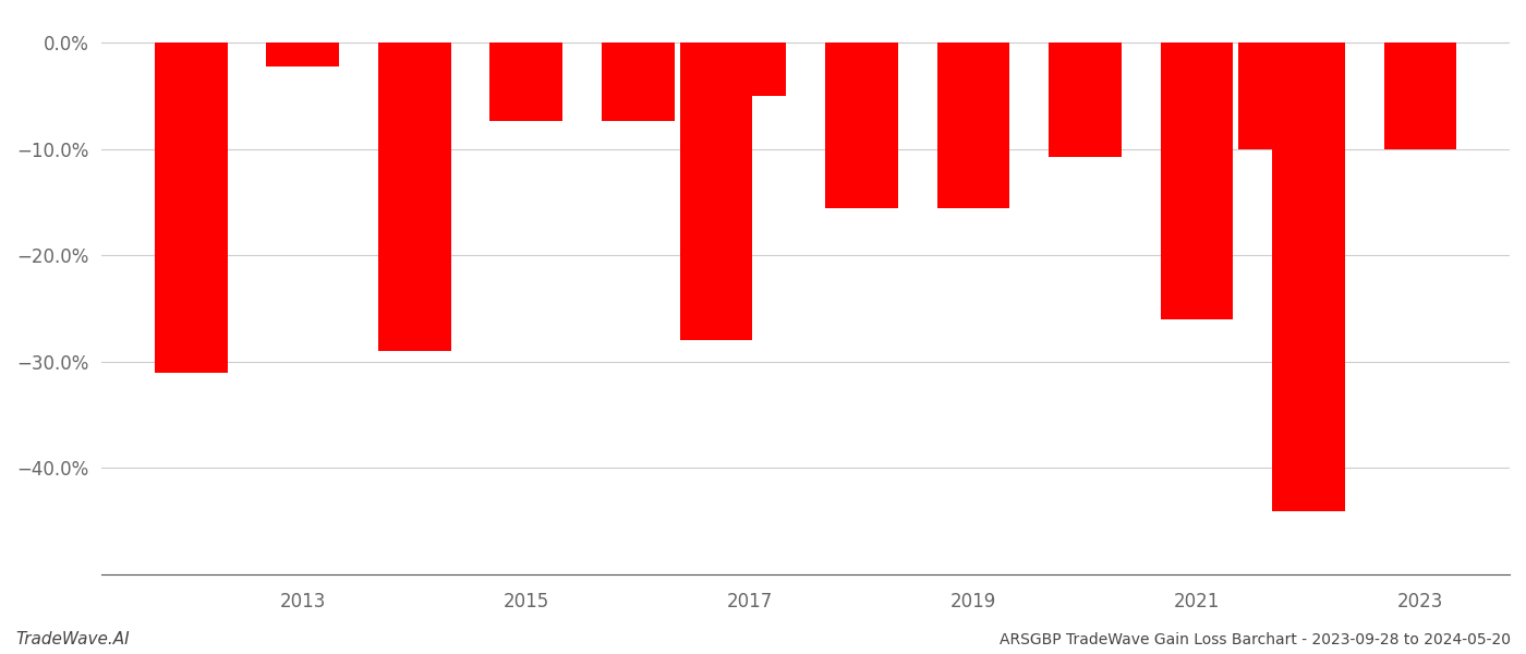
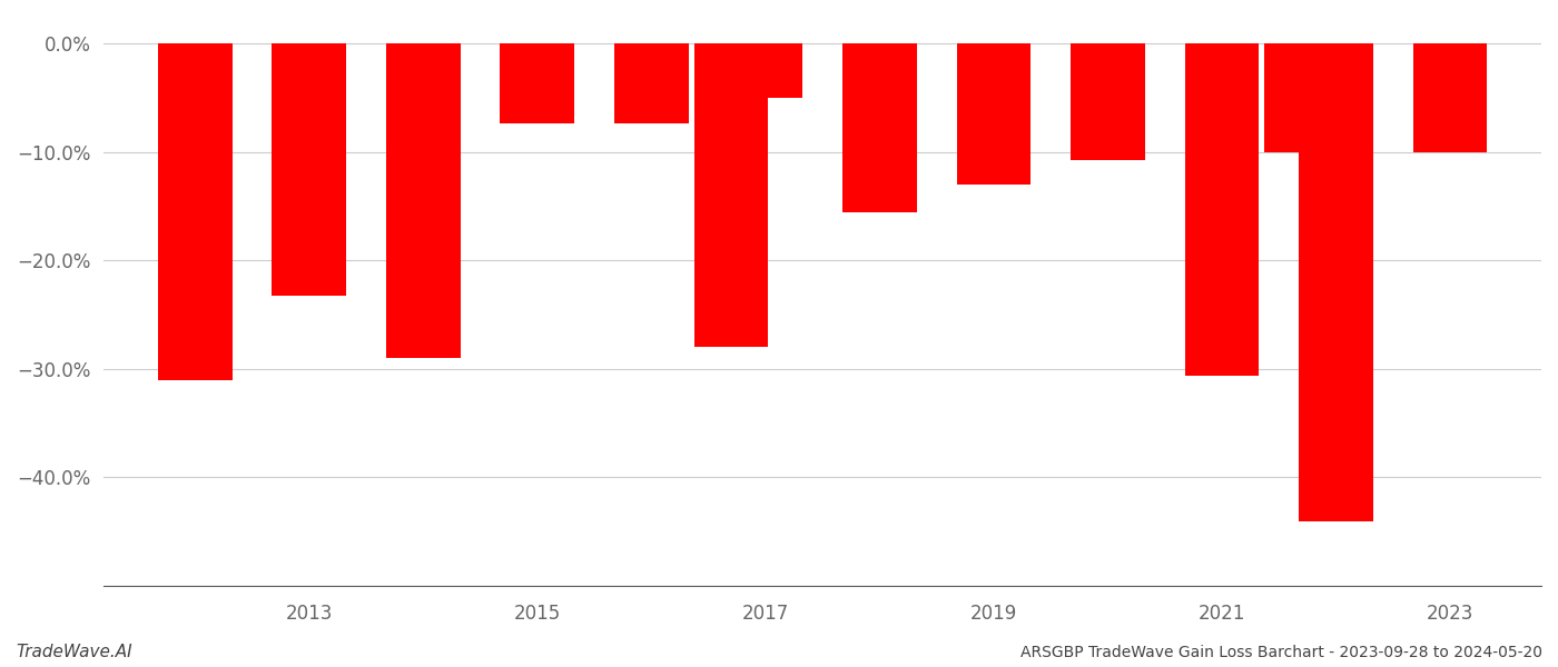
2013: -2.2% -> -23.2%
2019: -15.5% -> -13.0%
2021: -26.0% -> -30.6%
